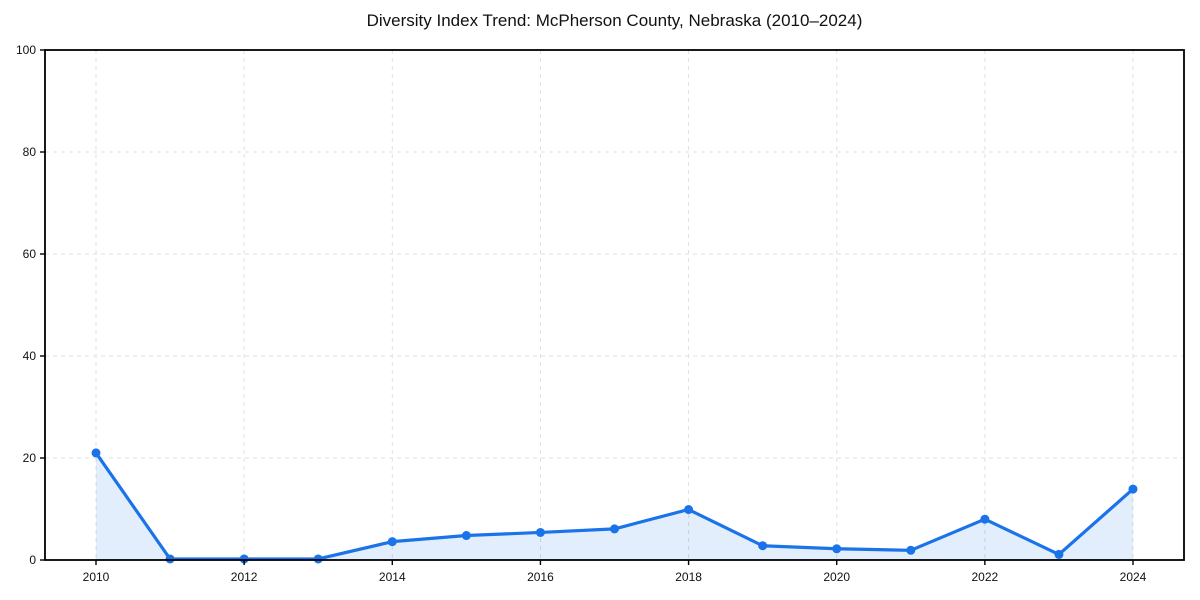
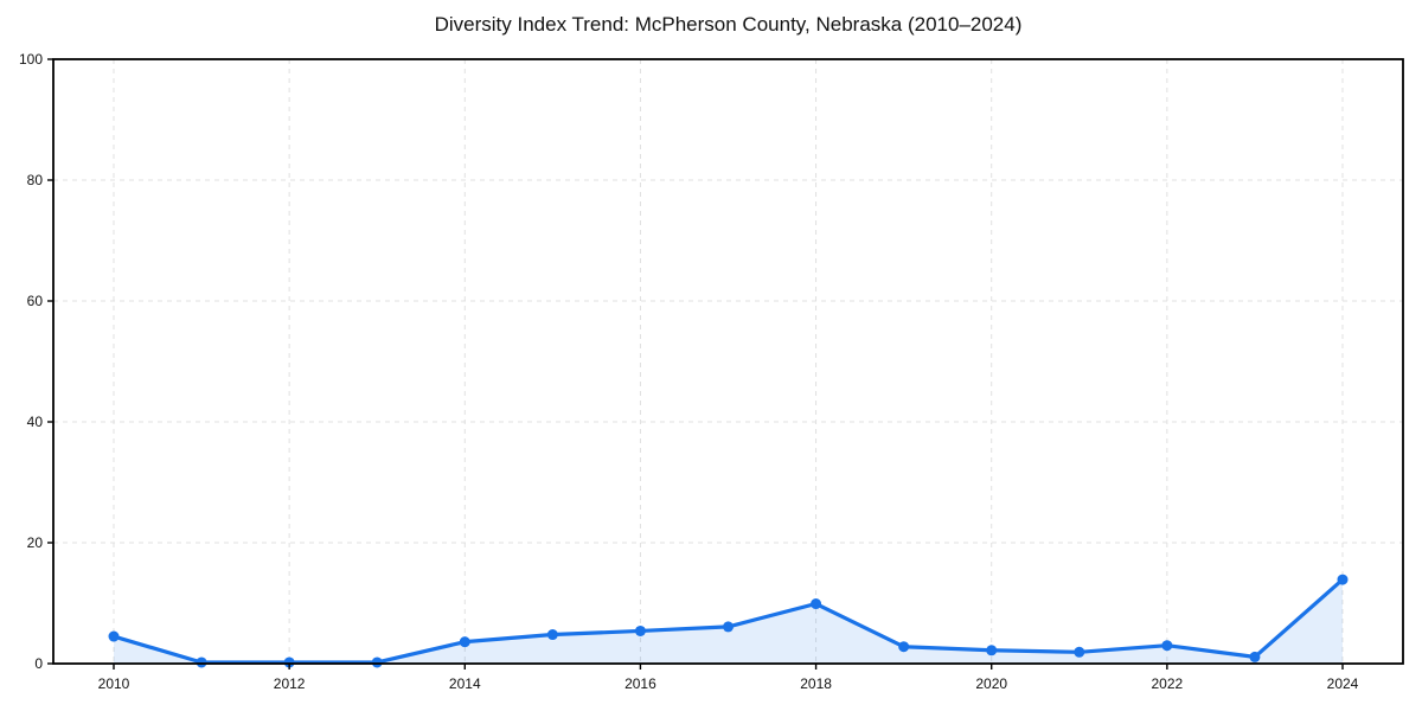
2010: 21 -> 4
2022: 8 -> 3
